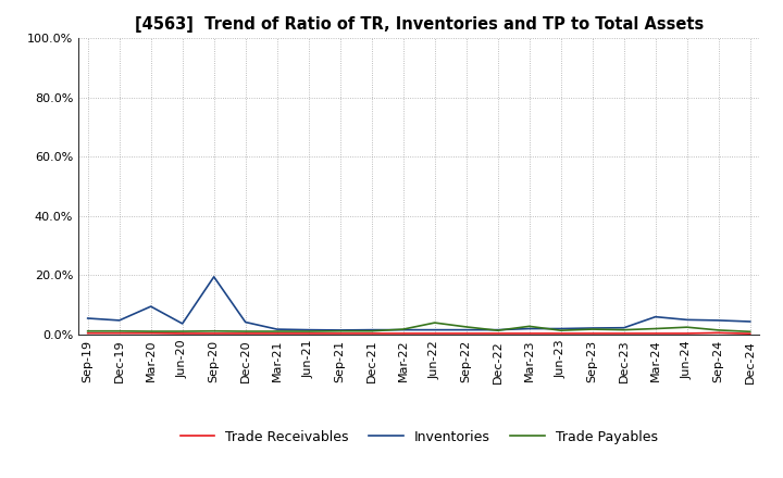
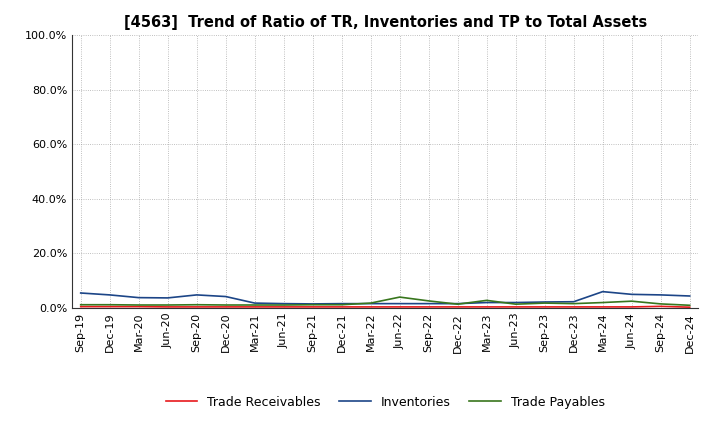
Inventories/Mar-20: 9.5% -> 3.8%
Inventories/Sep-20: 19.5% -> 4.8%
